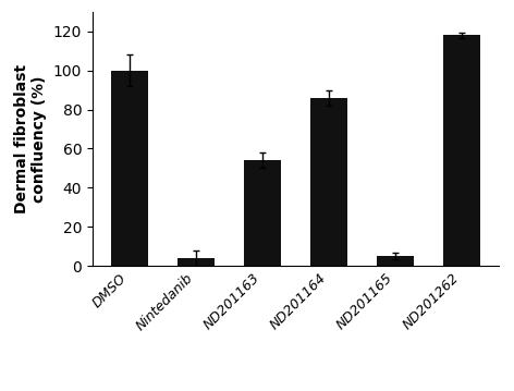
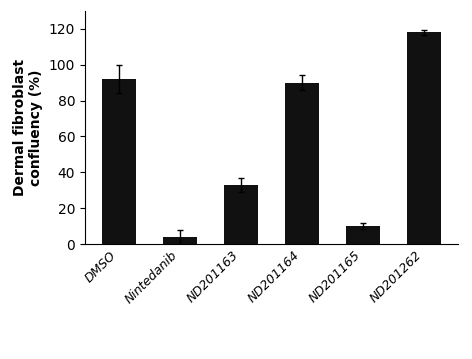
DMSO: 100 -> 92
ND201163: 54 -> 33
ND201164: 86 -> 90
ND201165: 5 -> 10
